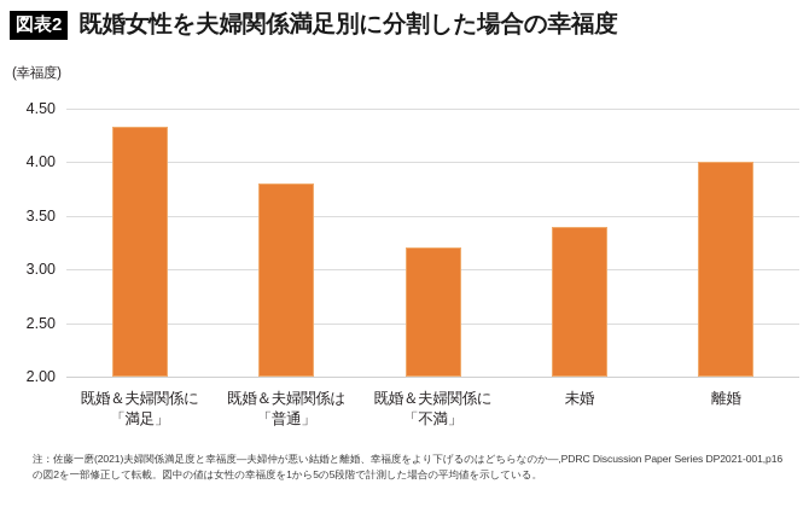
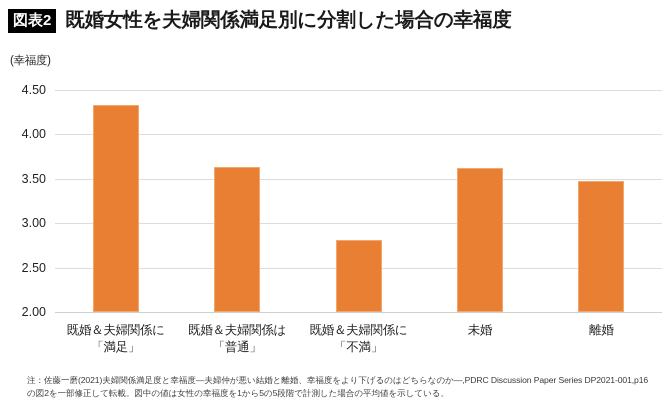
既婚＆夫婦関係は 「普通」: 3.8 -> 3.6
既婚＆夫婦関係に 「不満」: 3.2 -> 2.8
未婚: 3.4 -> 3.6
離婚: 4.0 -> 3.5
